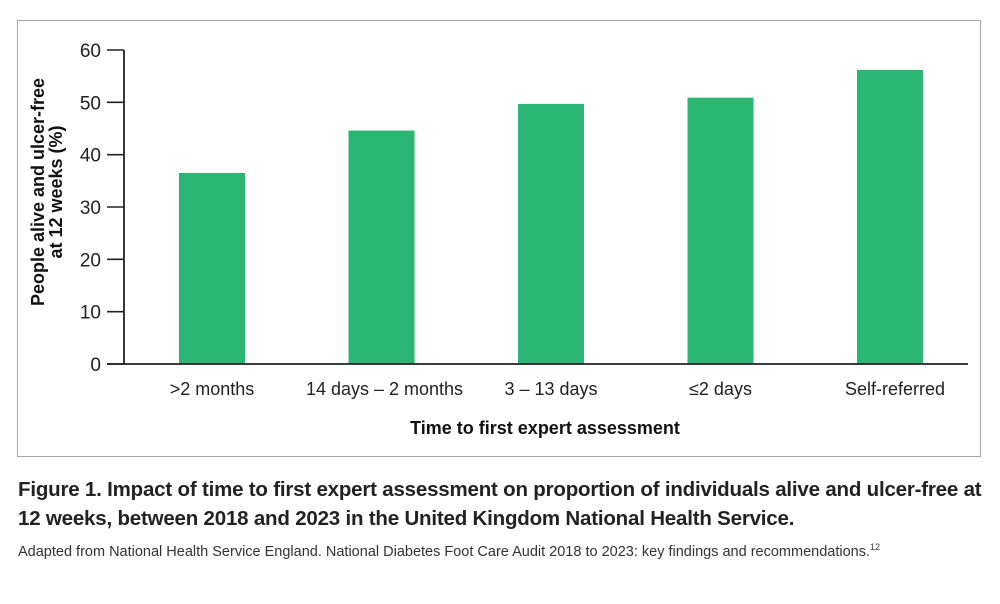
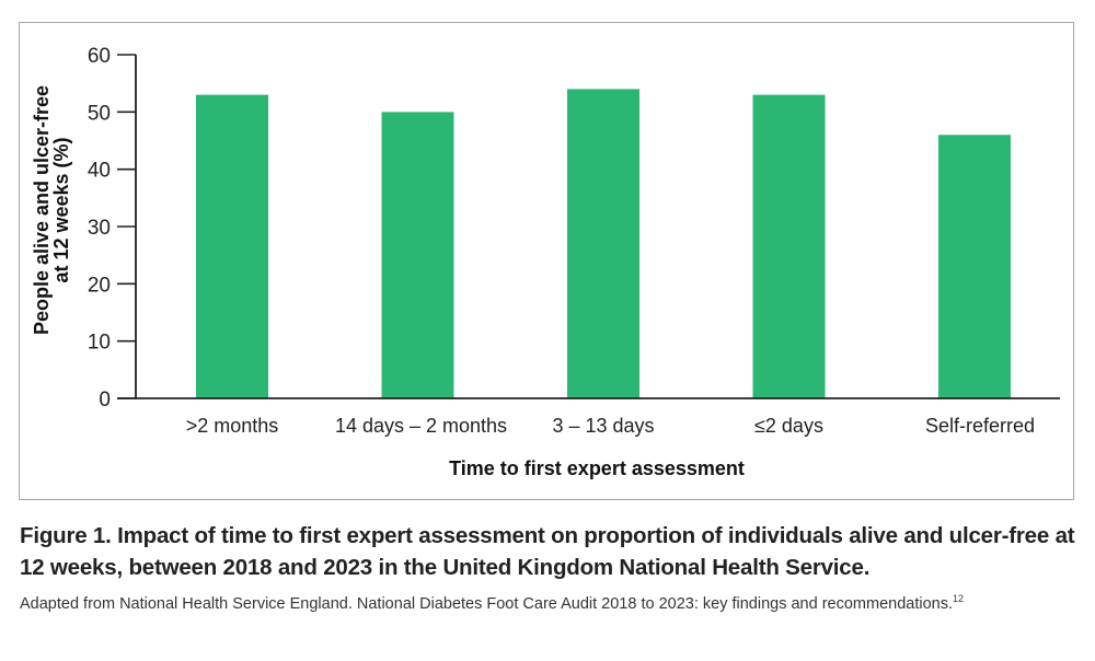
>2 months: 36 -> 53
14 days – 2 months: 45 -> 50
3 – 13 days: 50 -> 54
≤2 days: 51 -> 53
Self-referred: 56 -> 46
